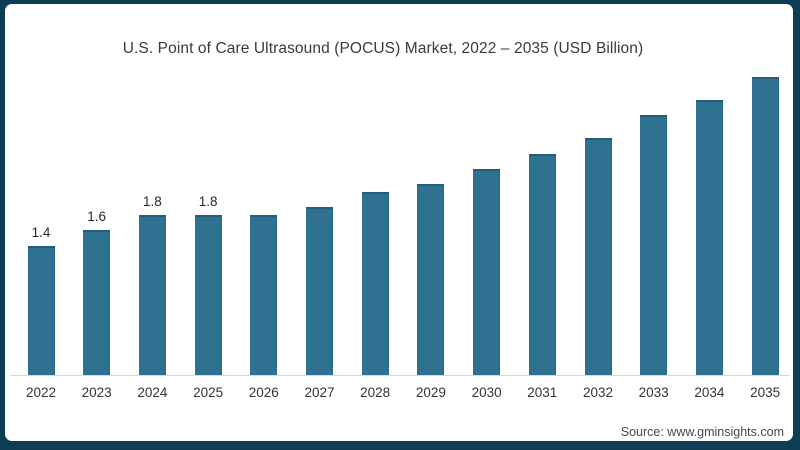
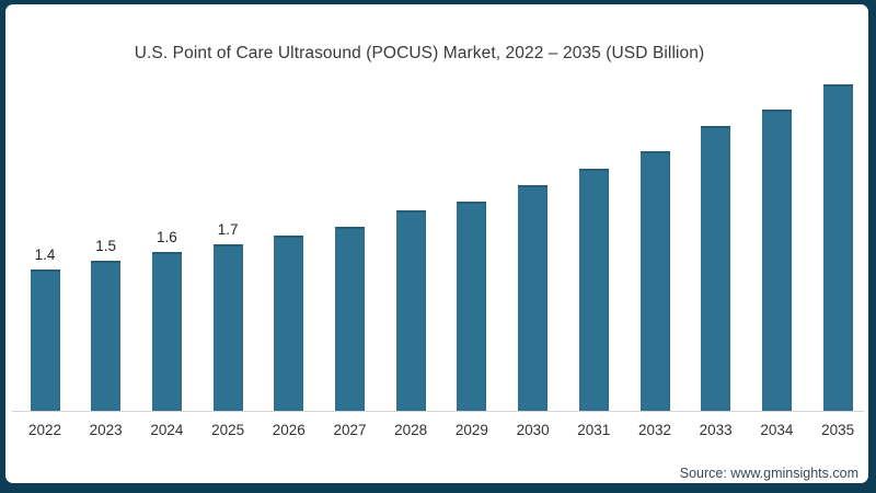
2023: 1.6 -> 1.5
2024: 1.8 -> 1.6
2025: 1.8 -> 1.7
